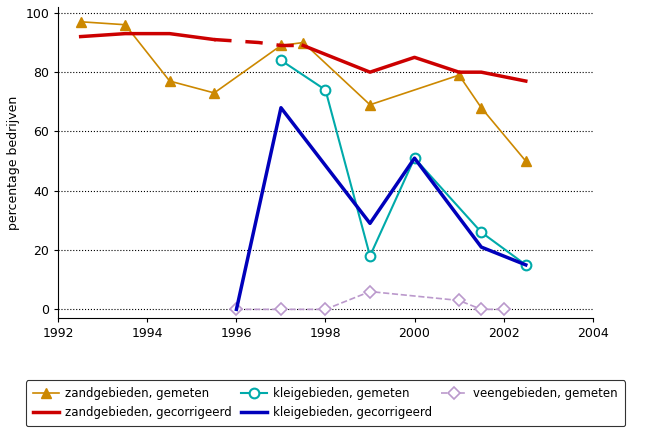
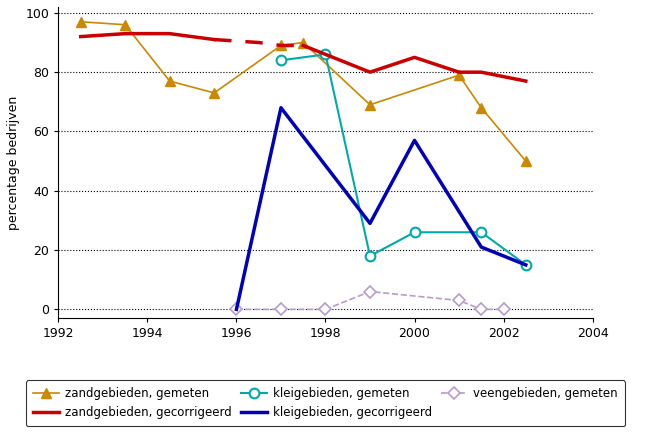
kleigebieden, gemeten/1998: 74 -> 86
kleigebieden, gemeten/2000: 51 -> 26
kleigebieden, gecorrigeerd/2000: 51 -> 57
